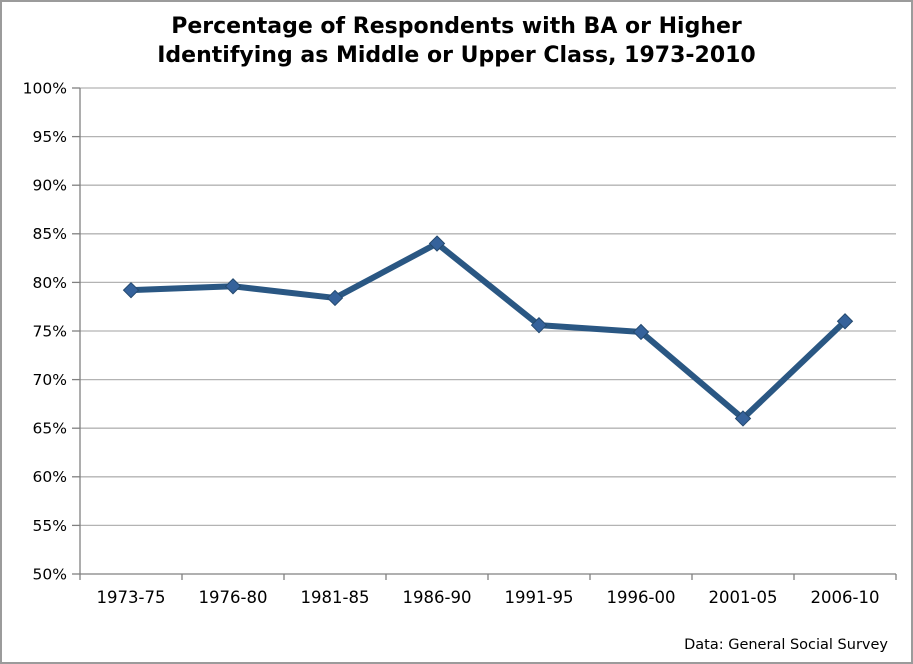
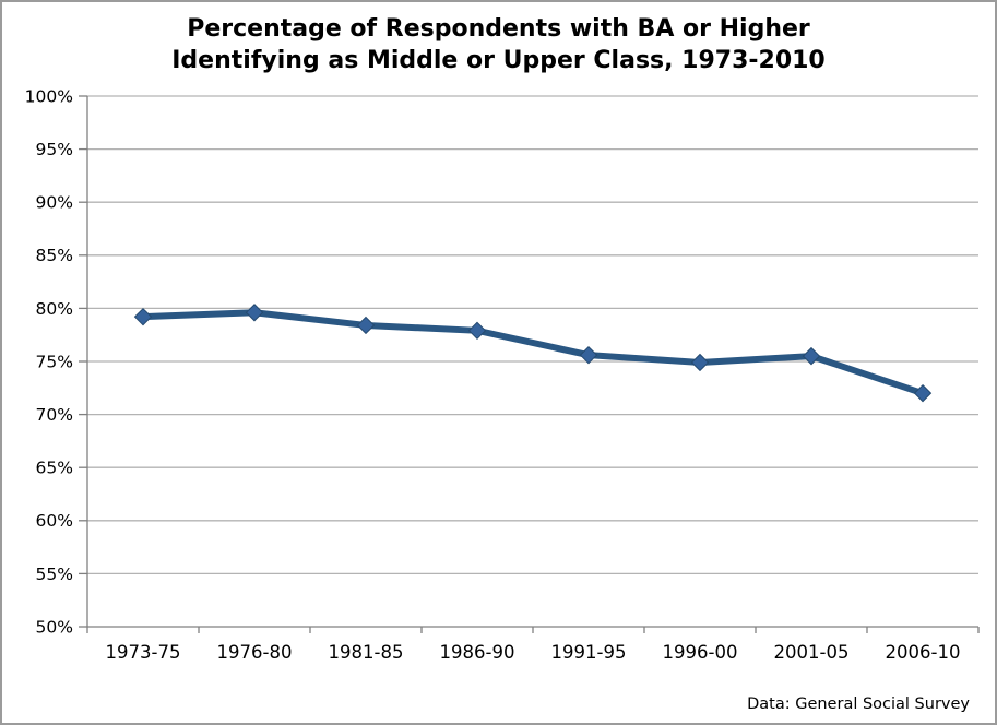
1986-90: 84% -> 78%
2001-05: 66% -> 76%
2006-10: 76% -> 72%
